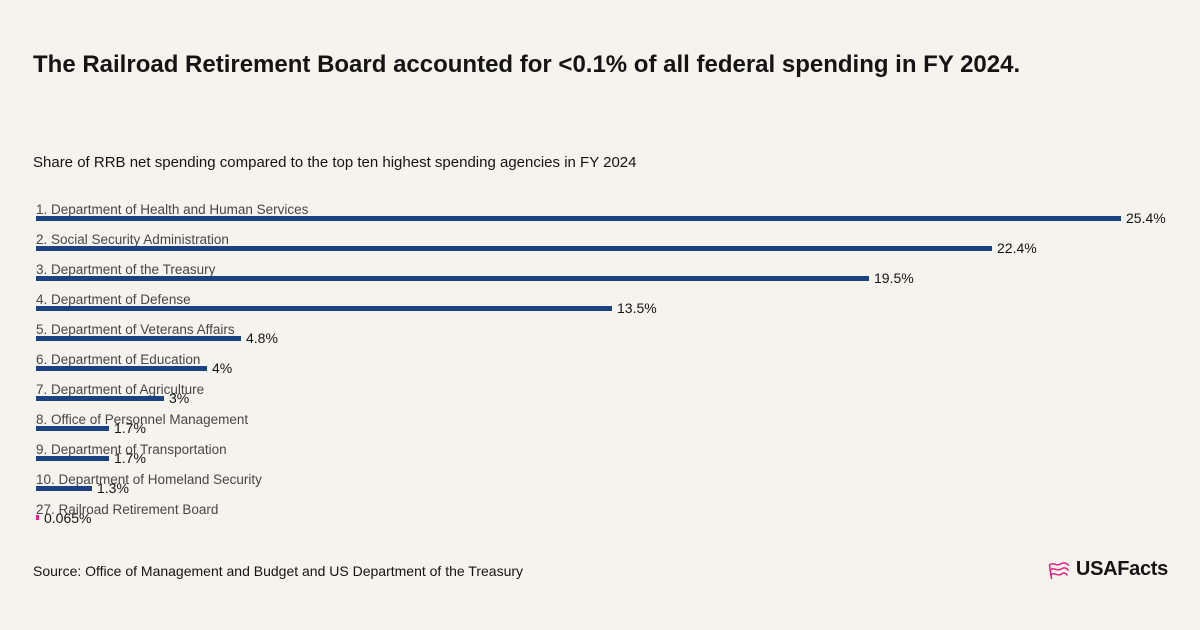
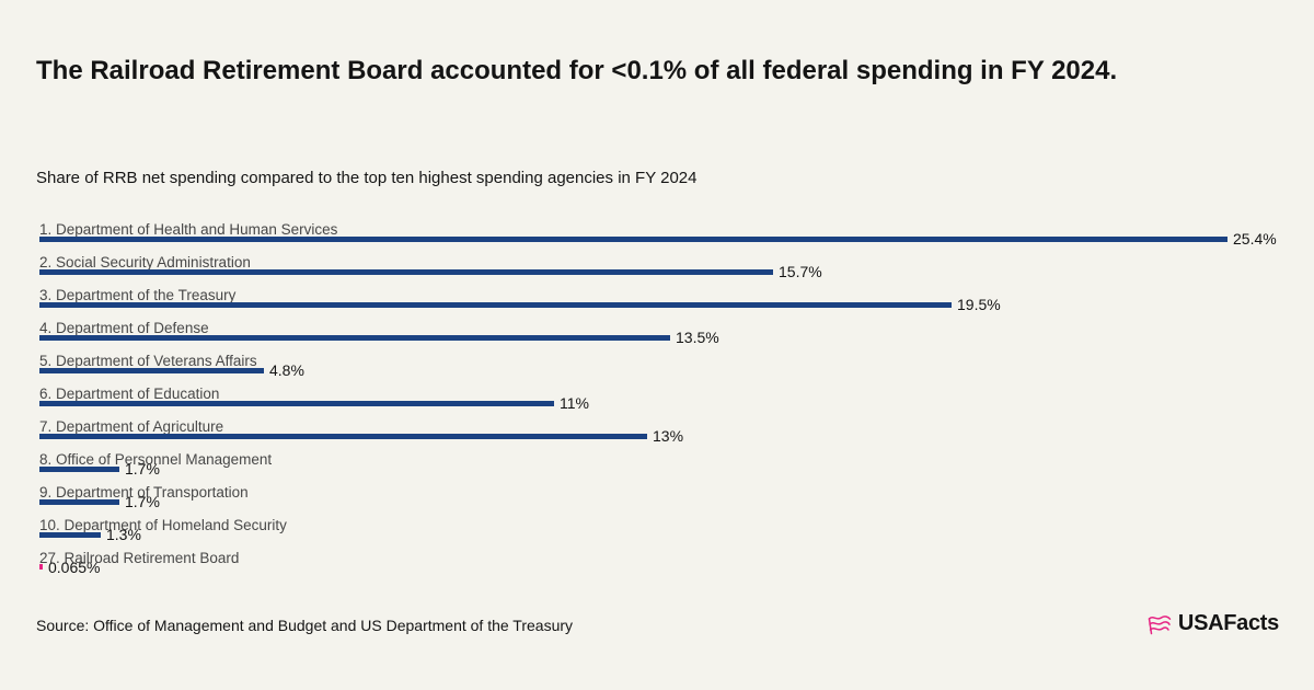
2. Social Security Administration: 22.4% -> 15.7%
6. Department of Education: 4% -> 11%
7. Department of Agriculture: 3% -> 13%
